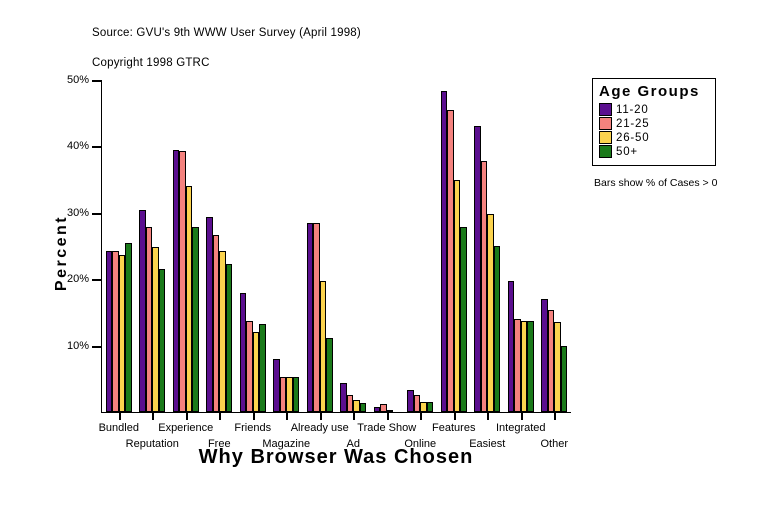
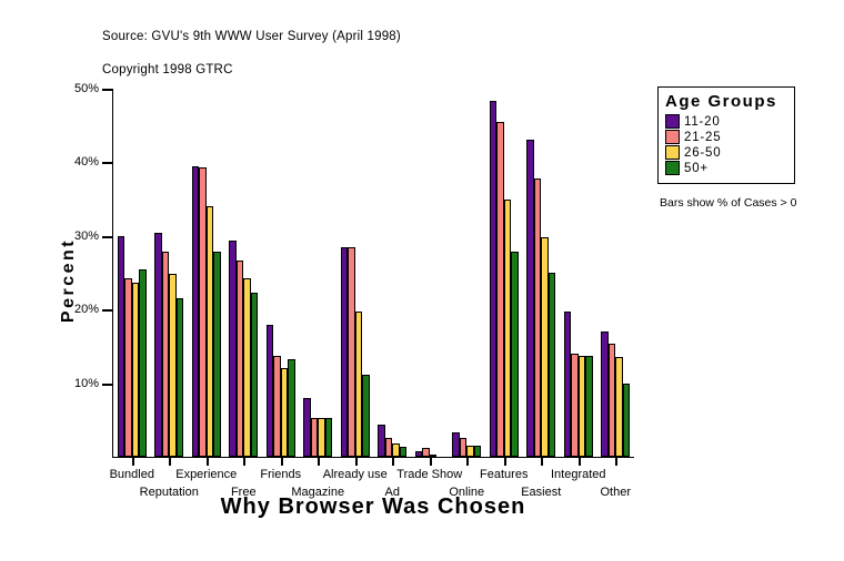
11-20/Bundled: 24% -> 30%
